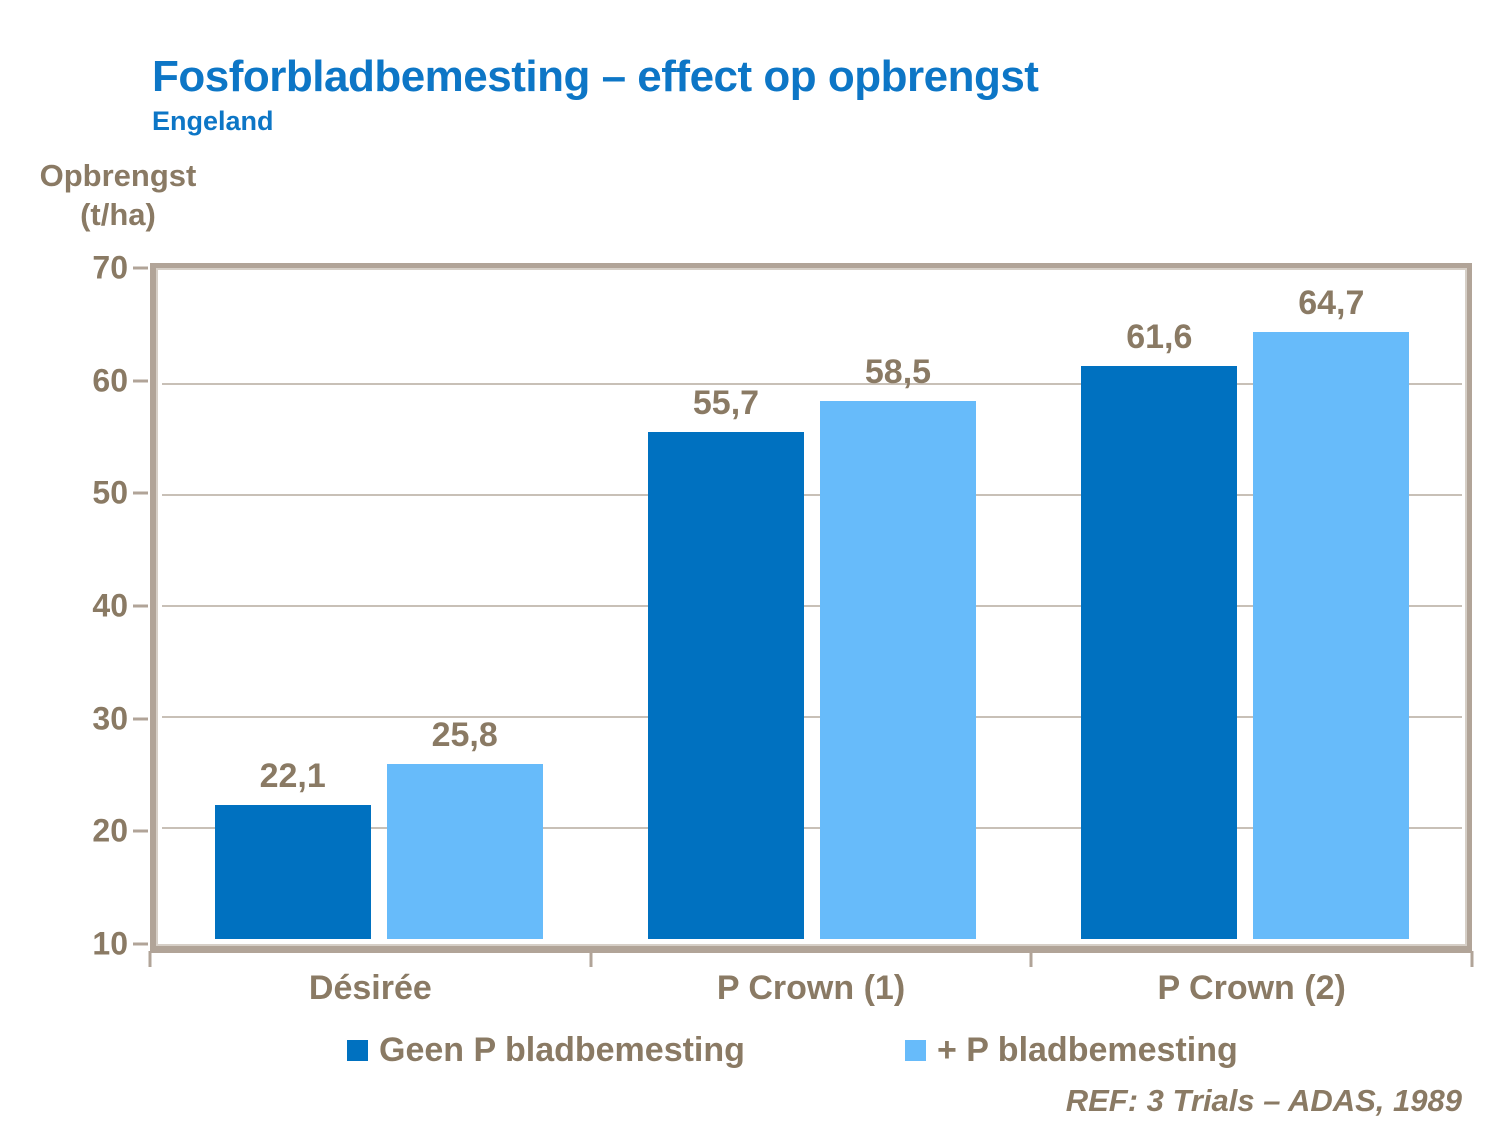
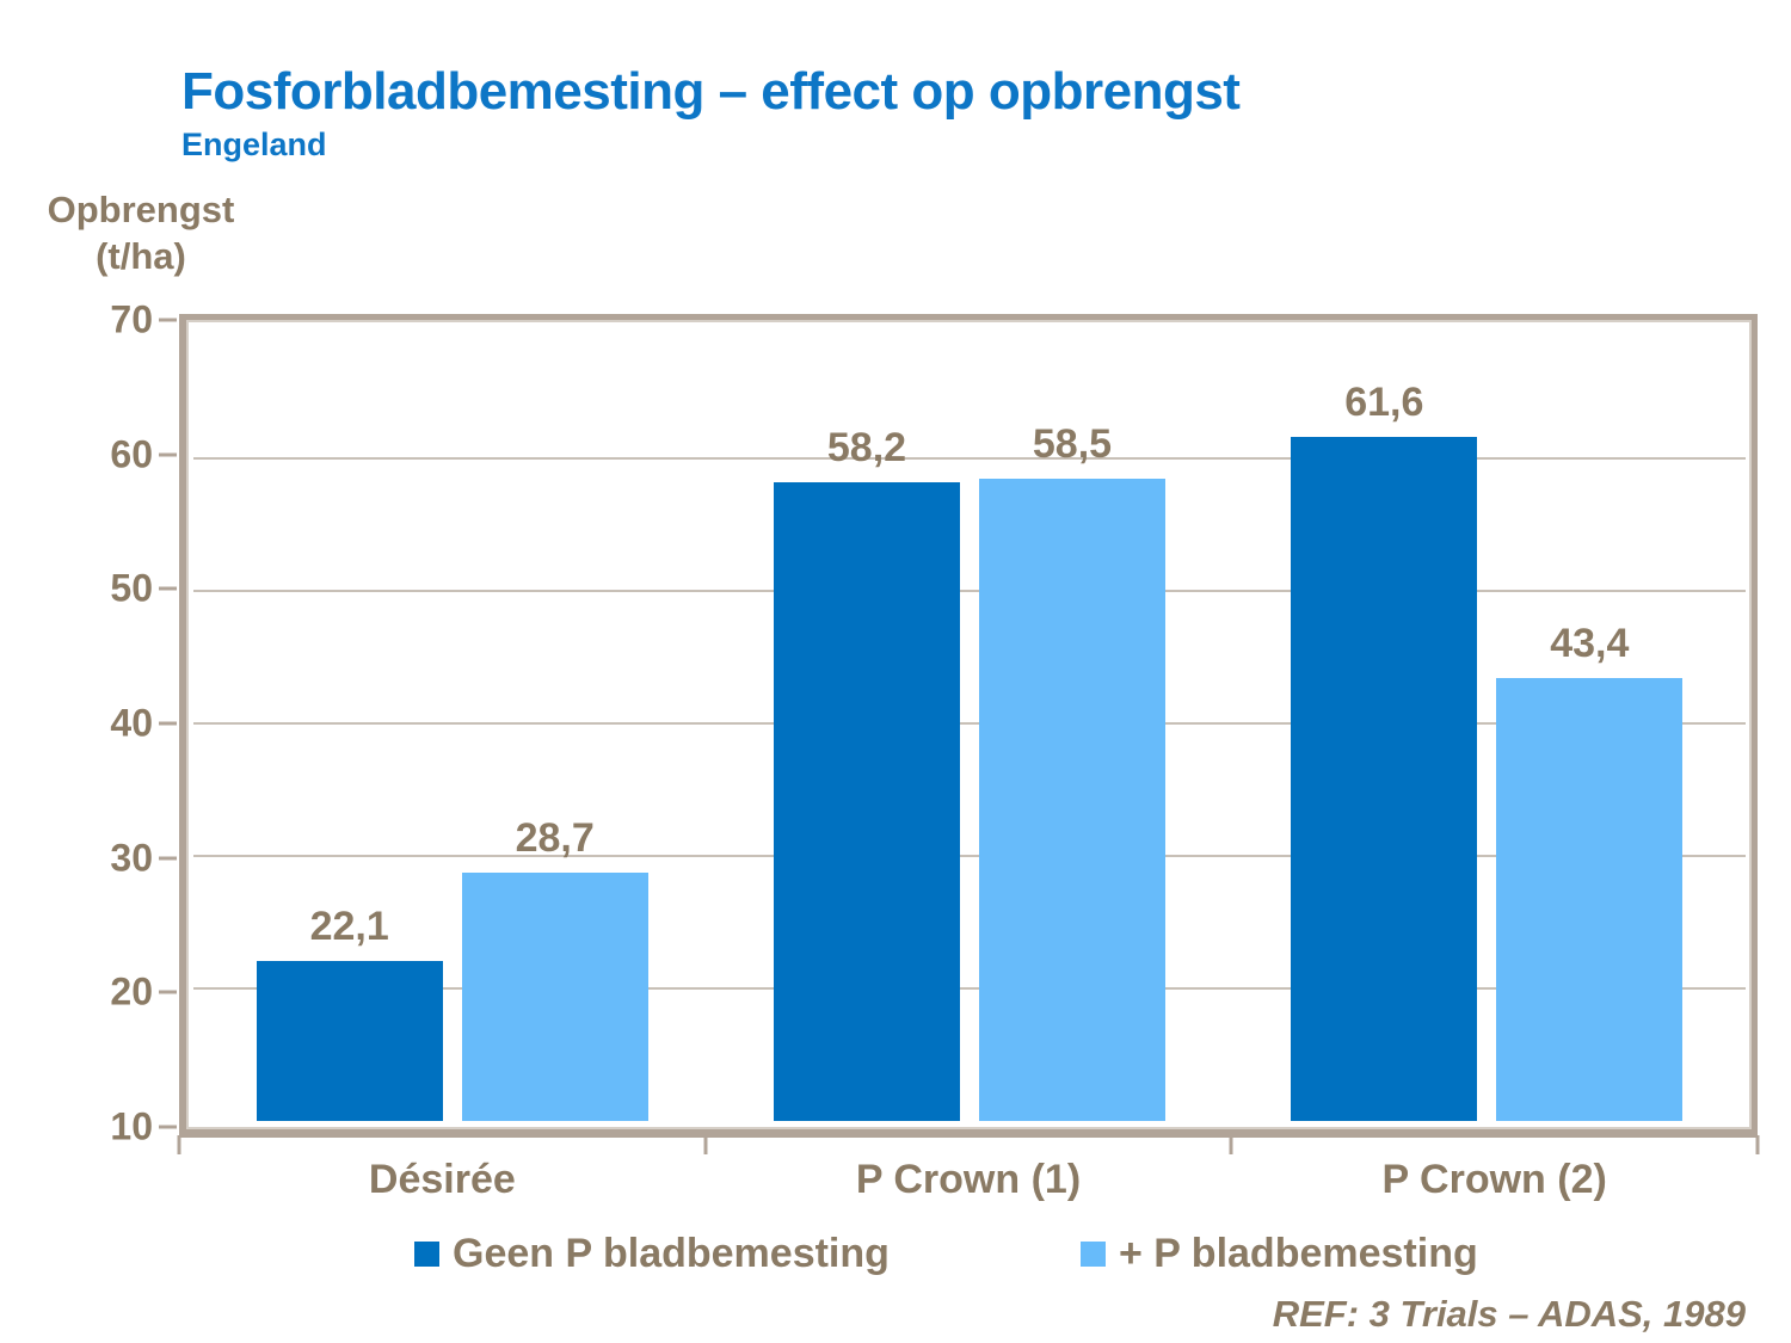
+ P bladbemesting/Désirée: 25,8 -> 28,7
Geen P bladbemesting/P Crown (1): 55,7 -> 58,2
+ P bladbemesting/P Crown (2): 64,7 -> 43,4
